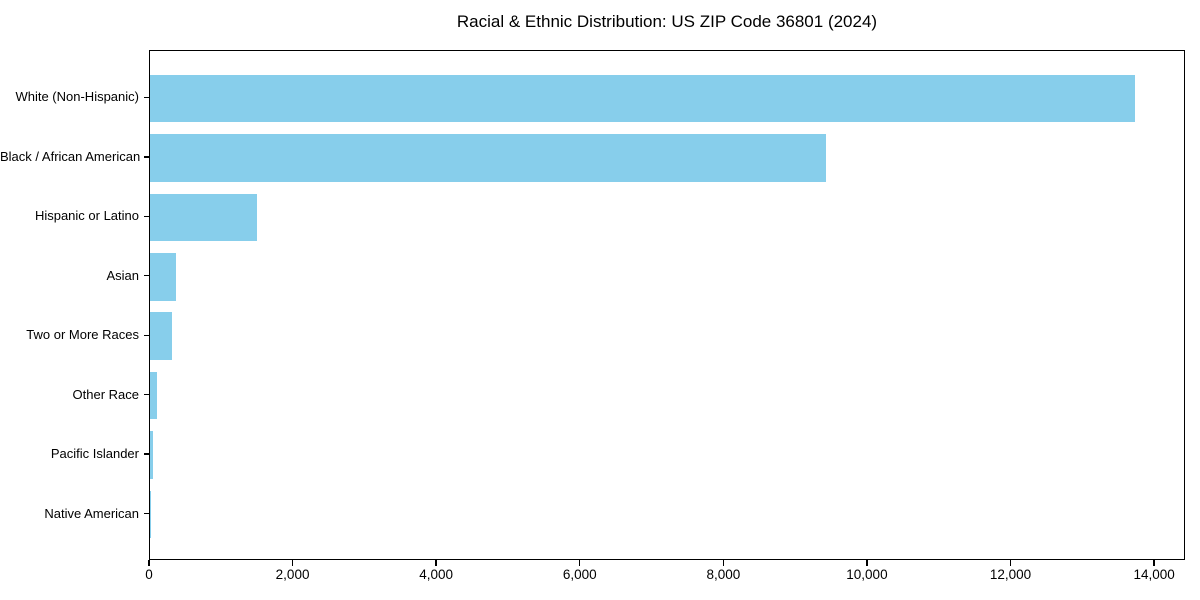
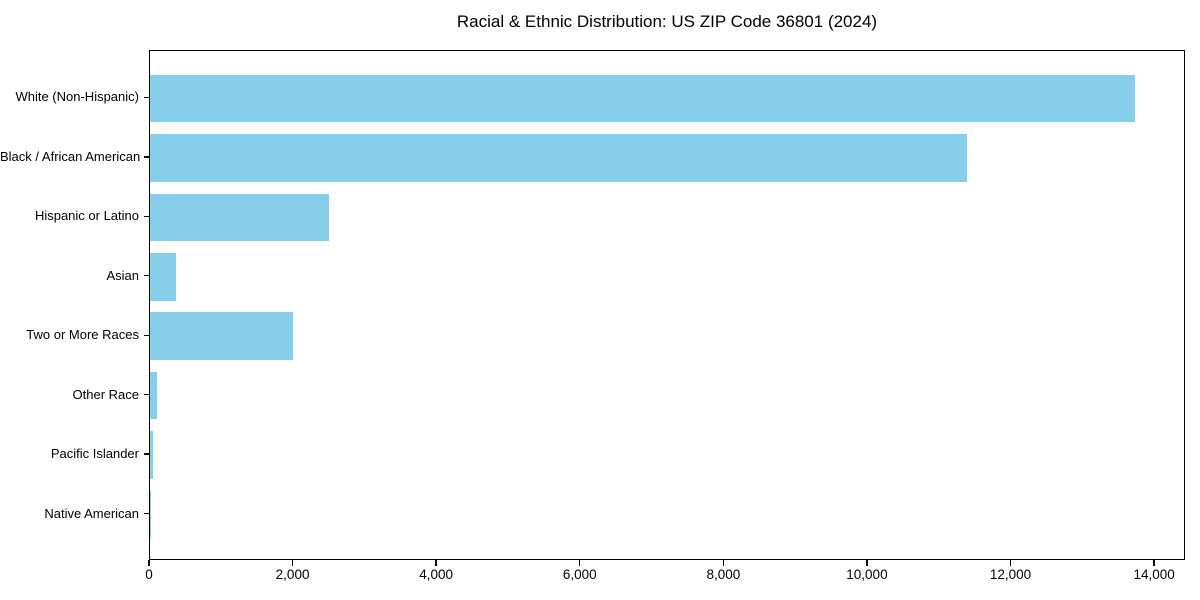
Black / African American: 9400 -> 11400
Hispanic or Latino: 1500 -> 2500
Two or More Races: 300 -> 2000
